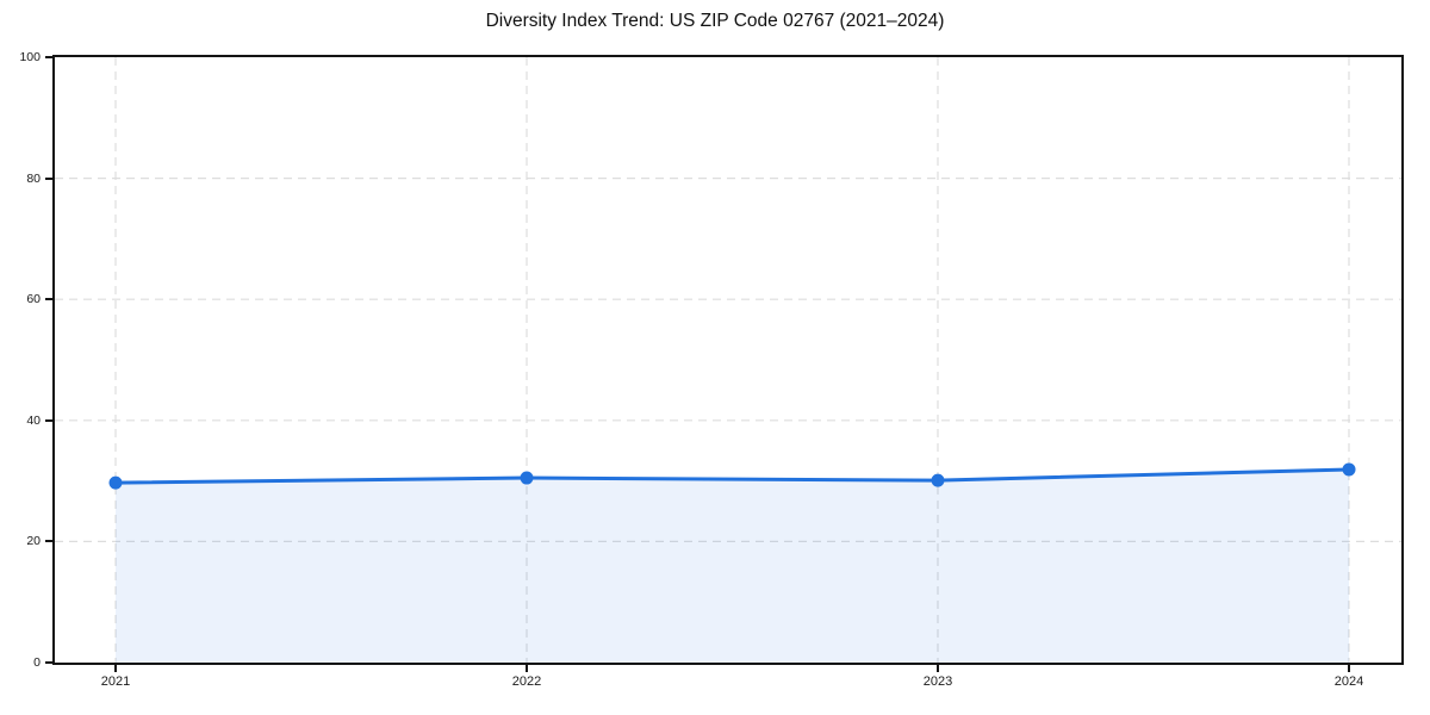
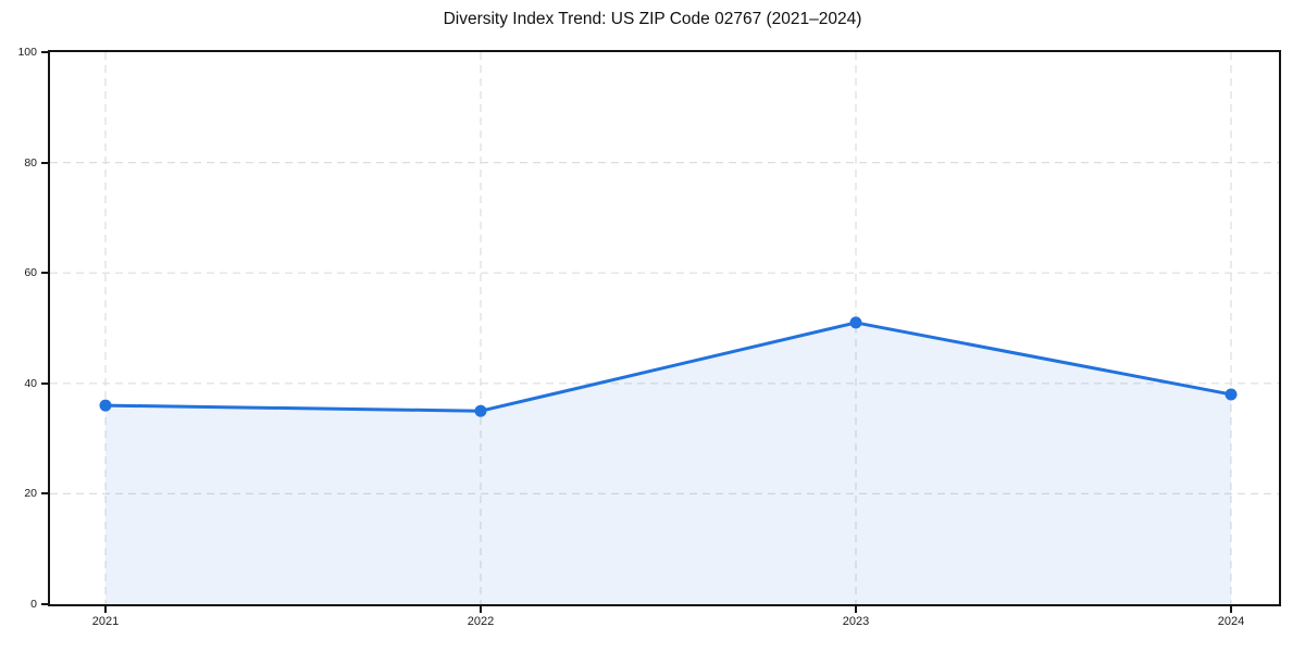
2021: 30 -> 36
2022: 30 -> 35
2023: 30 -> 51
2024: 32 -> 38
